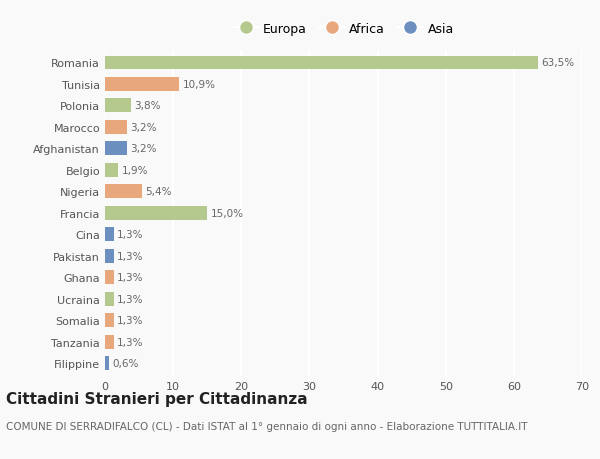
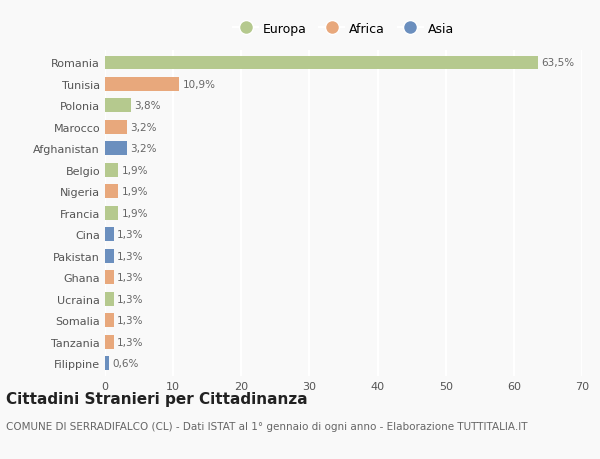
Nigeria: 5,4% -> 1,9%
Francia: 15,0% -> 1,9%
